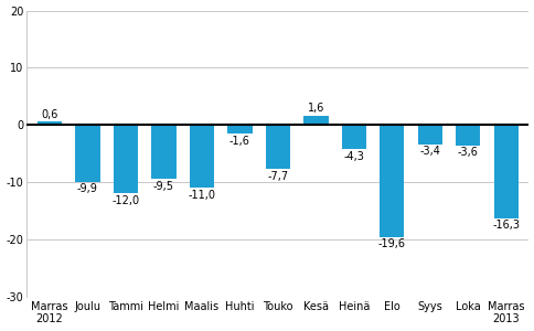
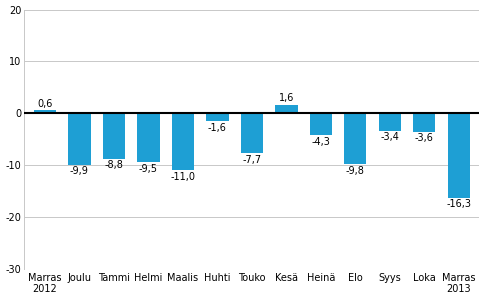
Tammi: -12,0 -> -8,8
Elo: -19,6 -> -9,8
